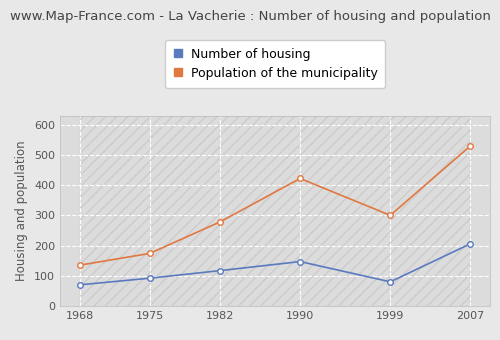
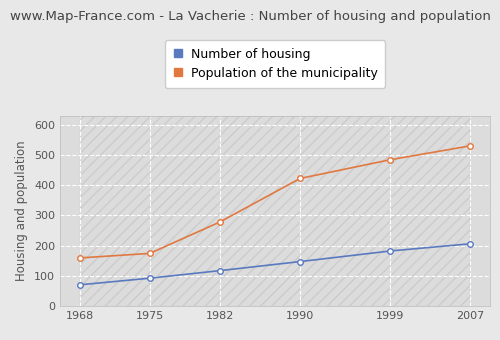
Population of the municipality/1968: 135 -> 159
Number of housing/1999: 80 -> 182
Population of the municipality/1999: 300 -> 484
